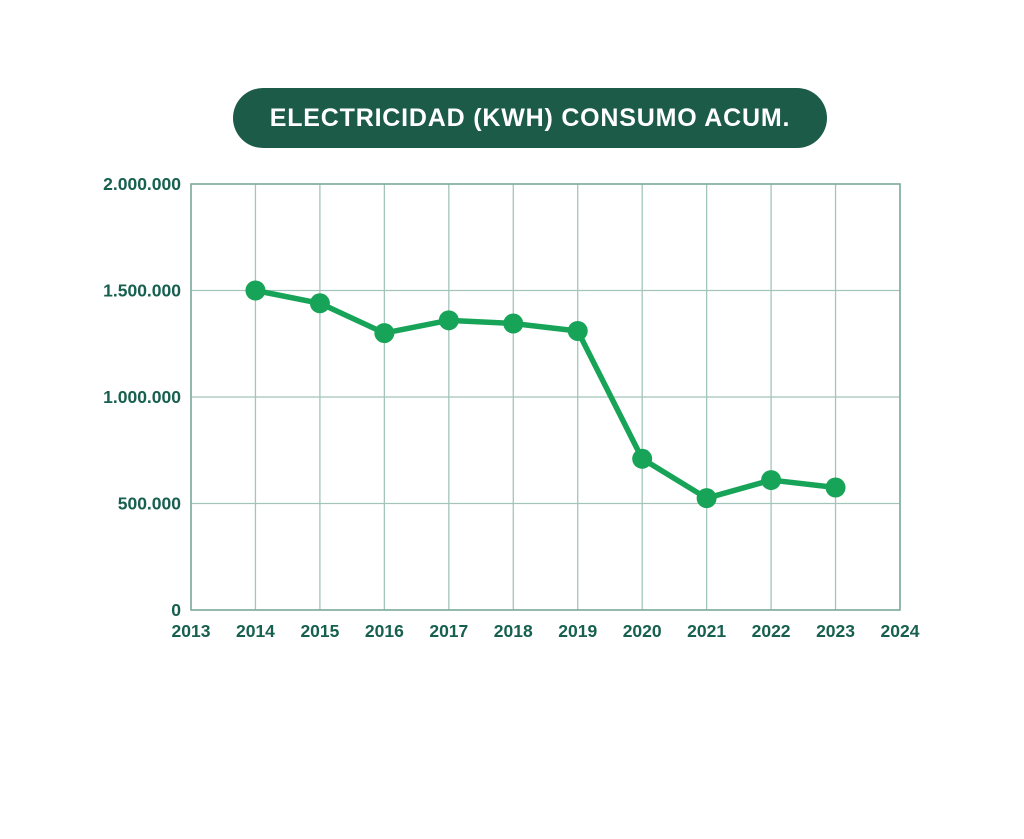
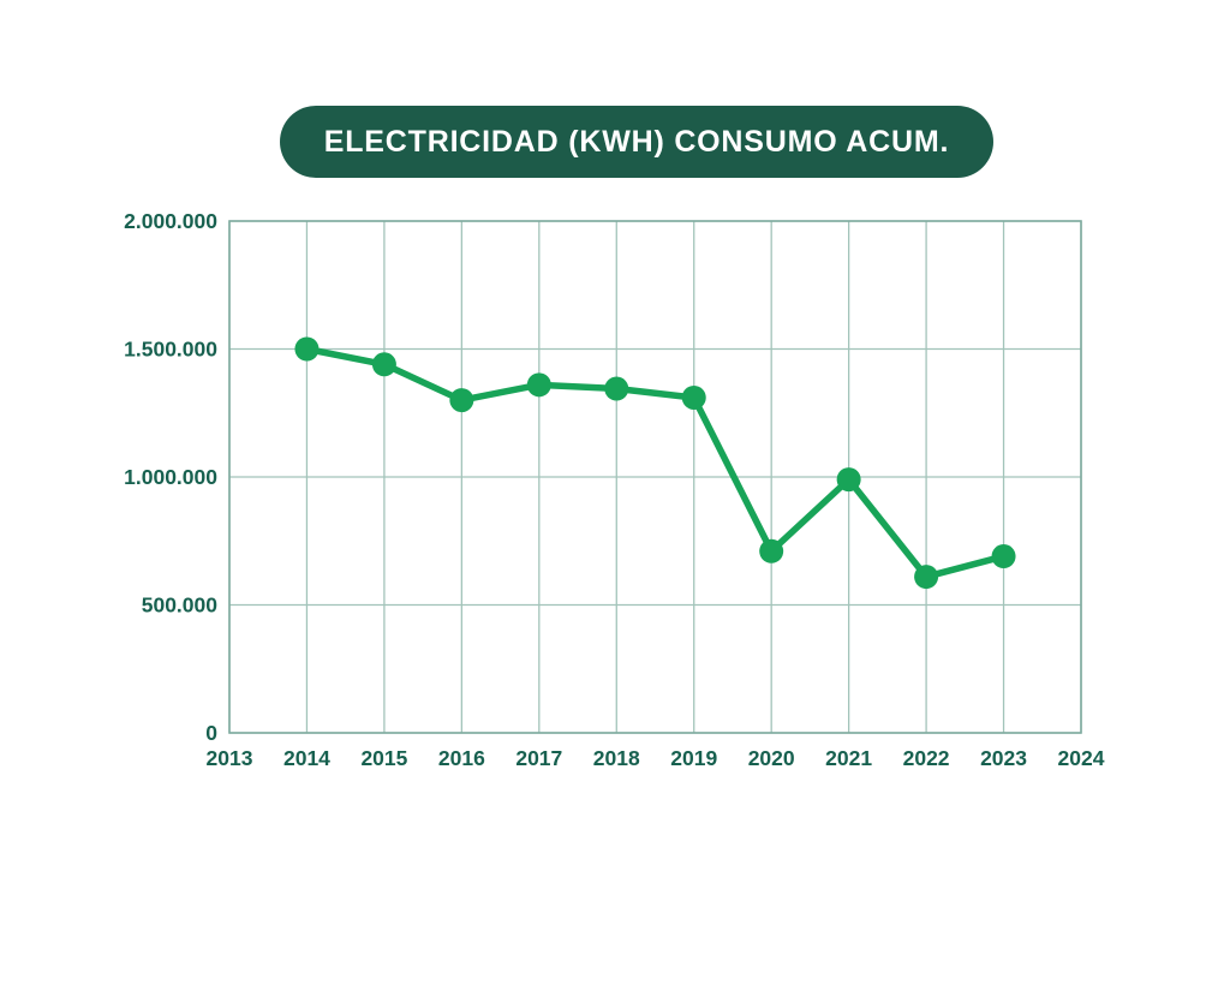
2021: 520000 -> 990000
2023: 580000 -> 690000
